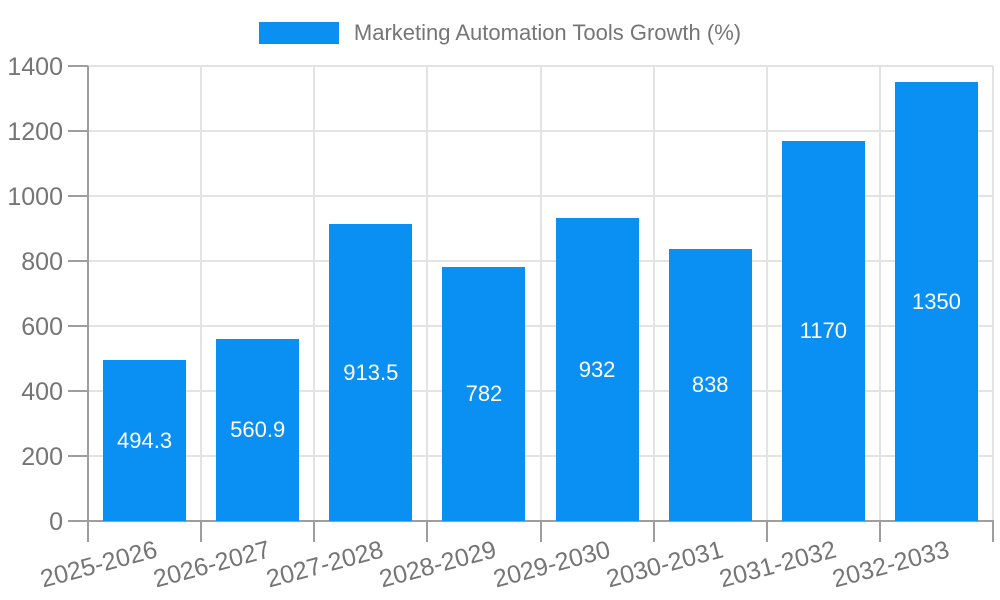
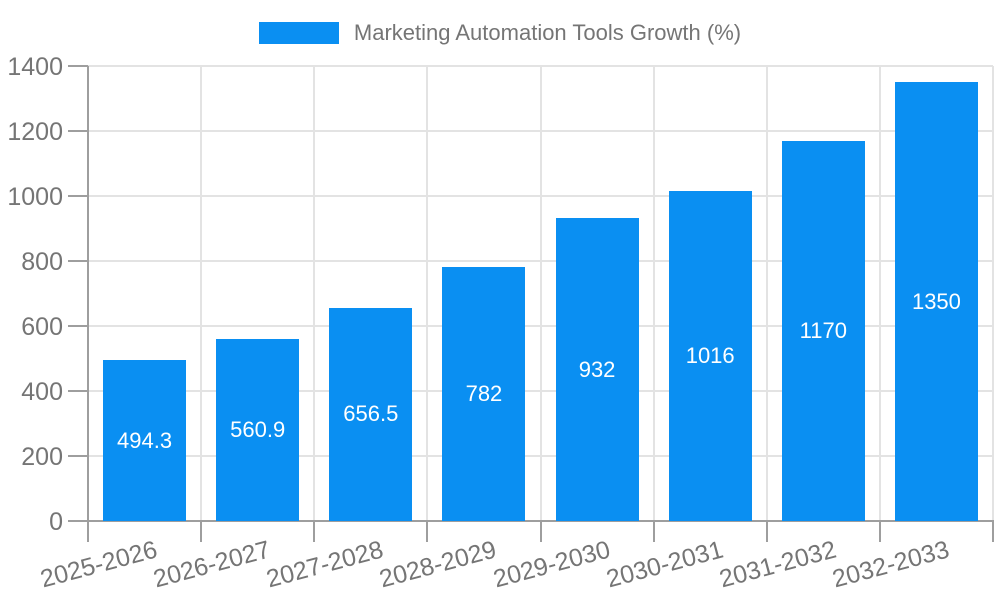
2027-2028: 913.5 -> 656.5
2030-2031: 838 -> 1016
